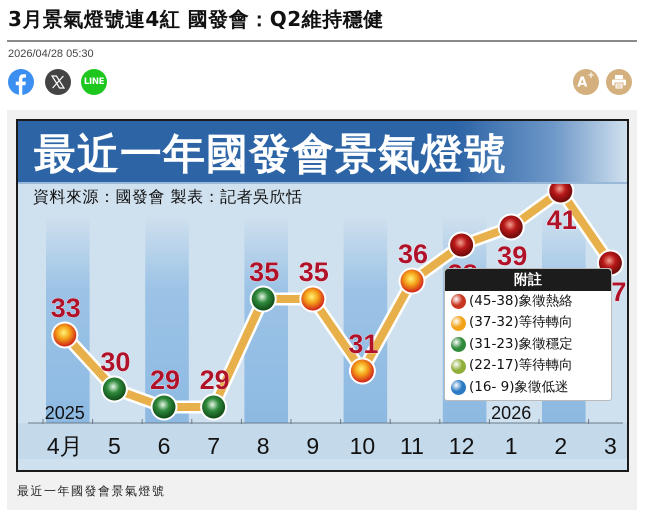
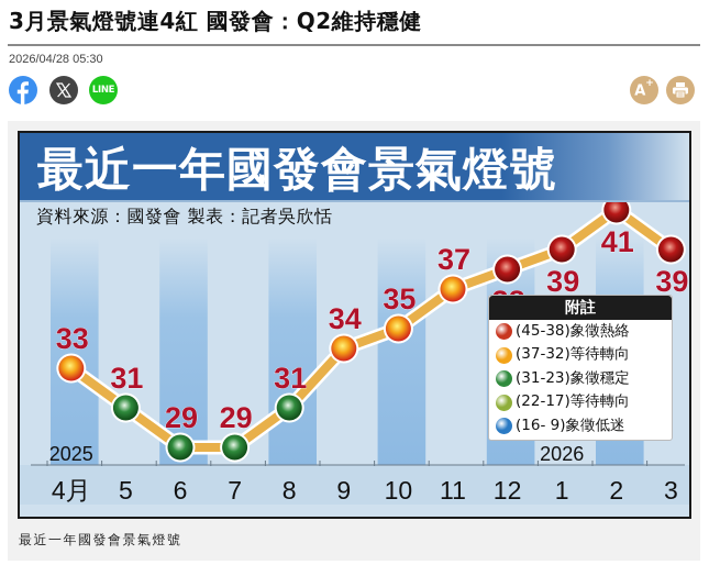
5: 30 -> 31
8: 35 -> 31
9: 35 -> 34
10: 31 -> 35
11: 36 -> 37
3: 37 -> 39
